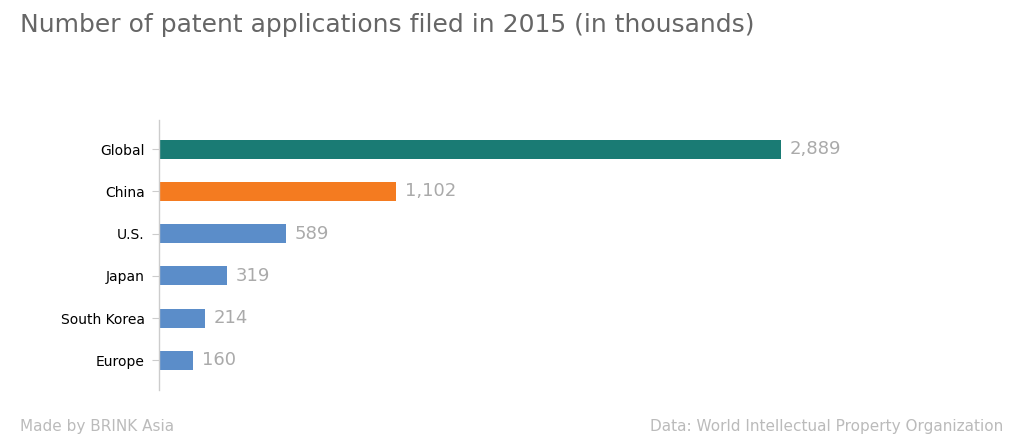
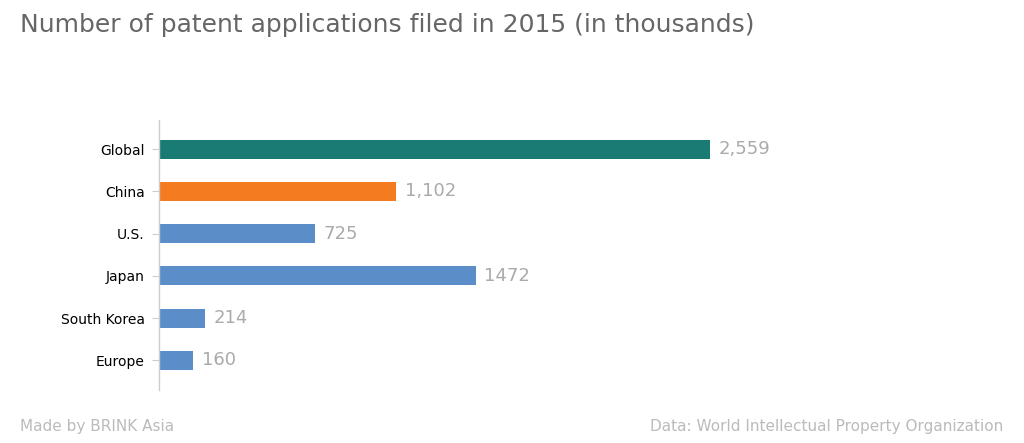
Global: 2,889 -> 2,559
U.S.: 589 -> 725
Japan: 319 -> 1472
